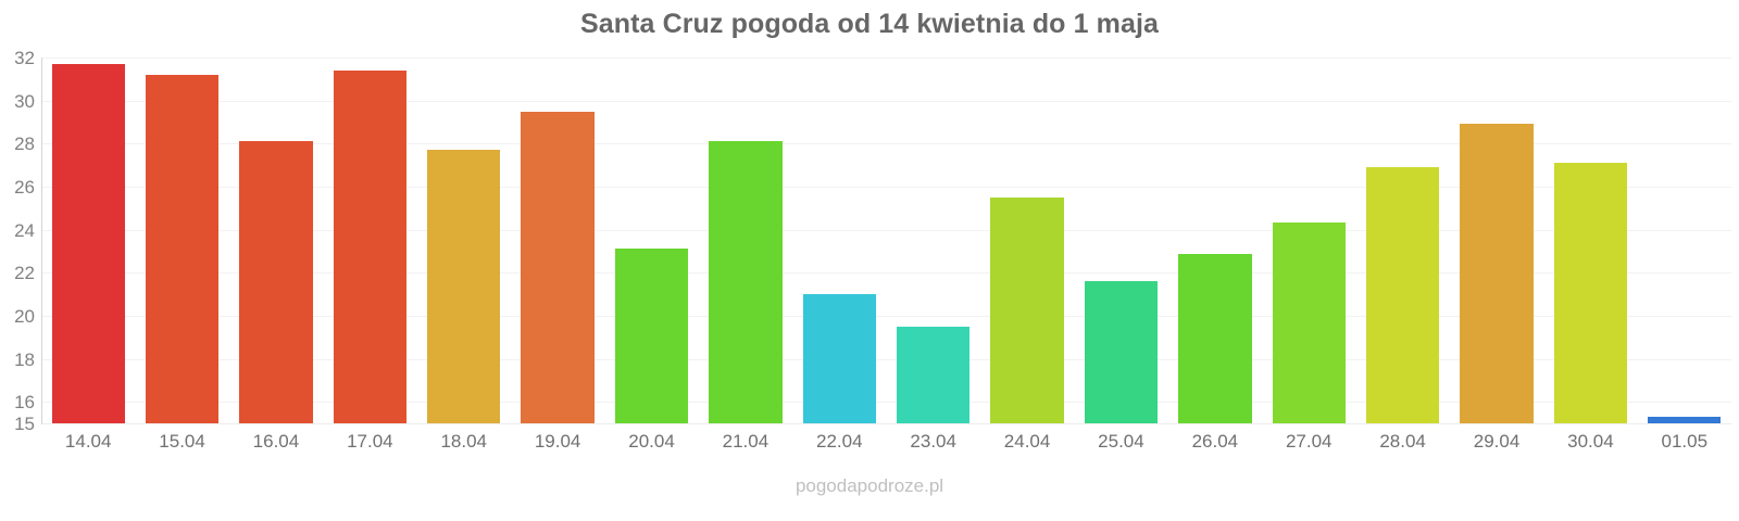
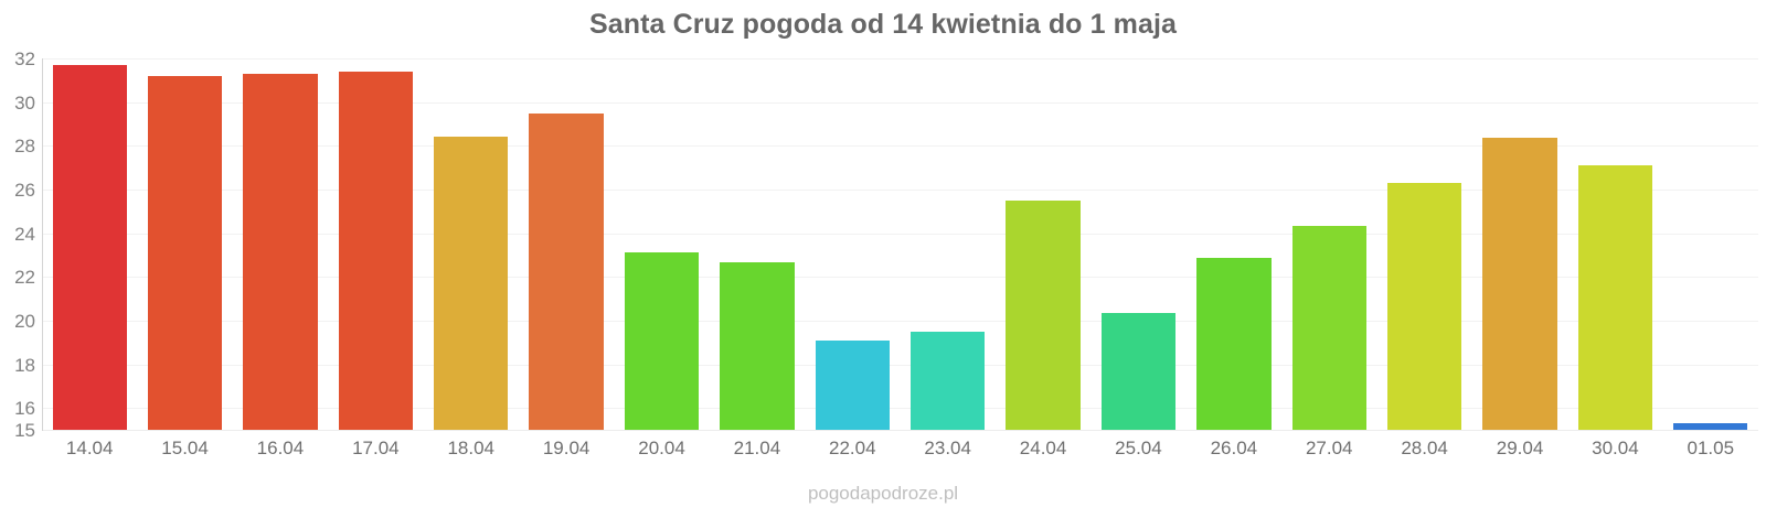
16.04: 28.1 -> 31.3
18.04: 27.7 -> 28.4
21.04: 28.1 -> 22.6
22.04: 21.0 -> 19.1
25.04: 21.6 -> 20.4
28.04: 26.9 -> 26.3
29.04: 28.9 -> 28.4
